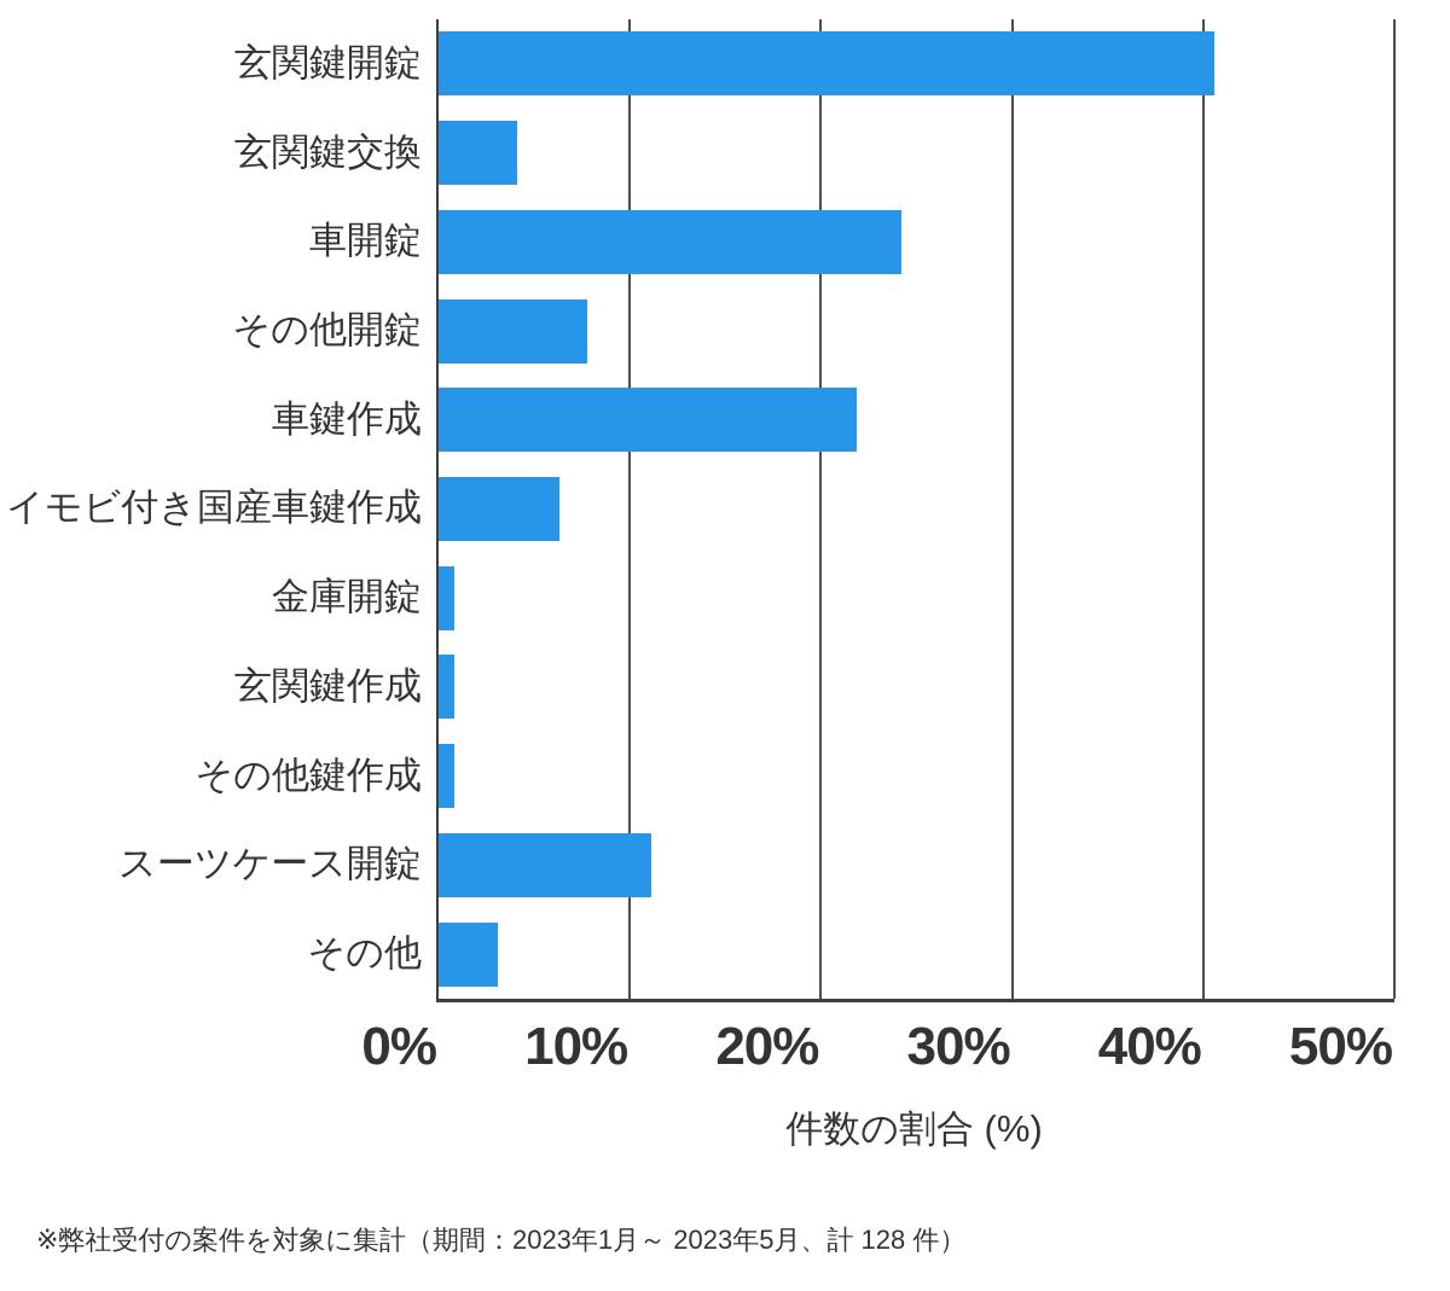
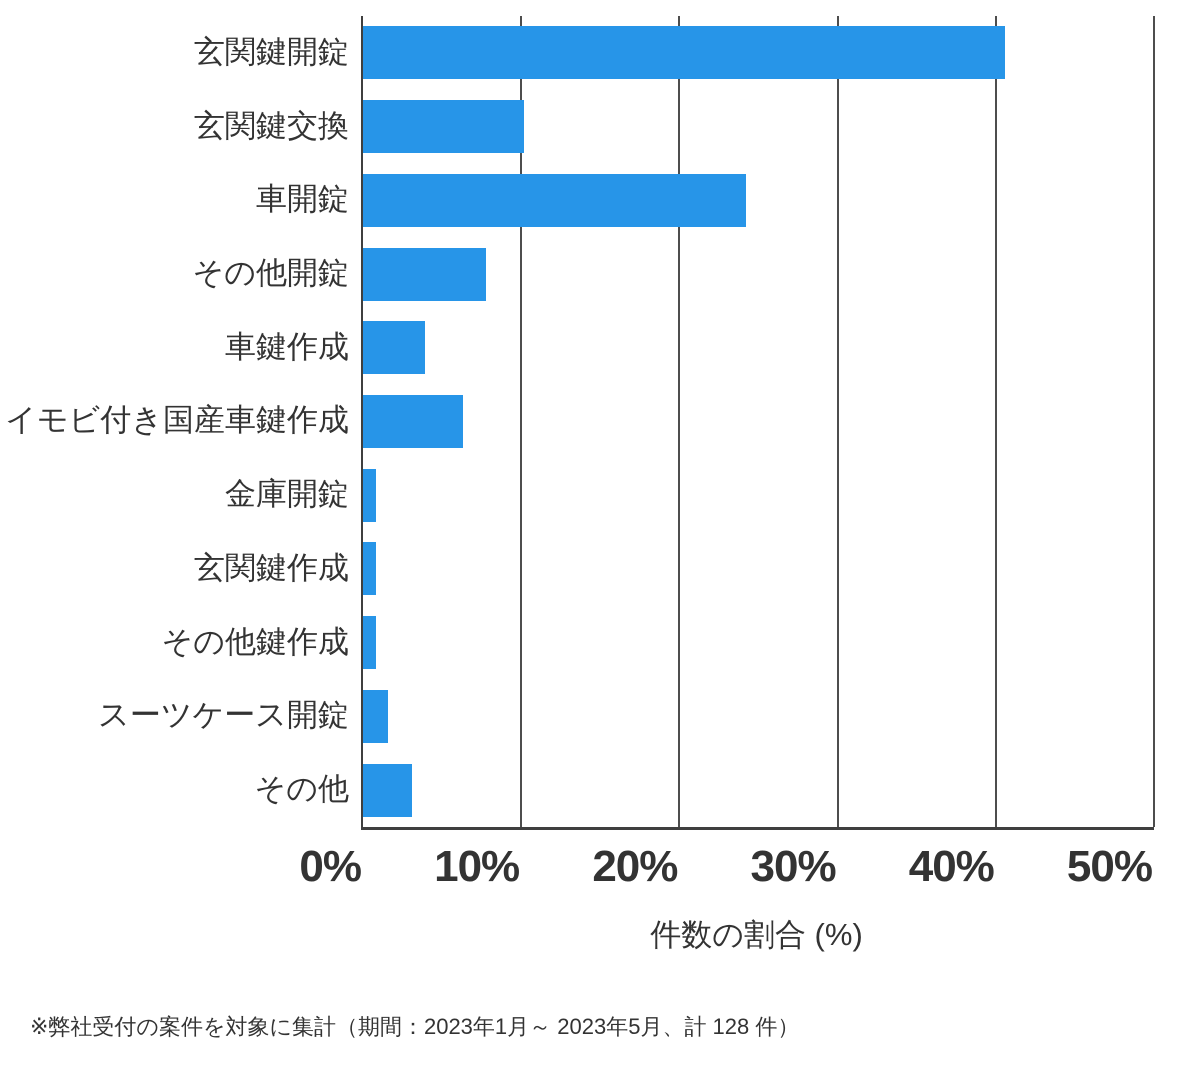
玄関鍵交換: 4.1% -> 10.2%
車鍵作成: 21.9% -> 3.9%
スーツケース開錠: 11.1% -> 1.6%
